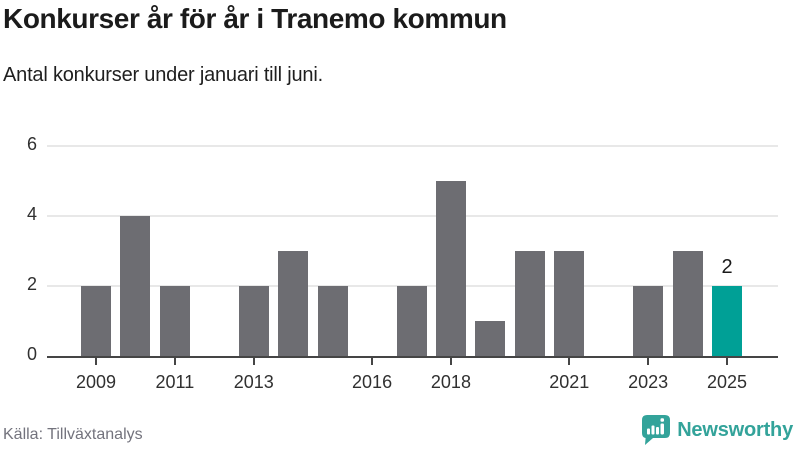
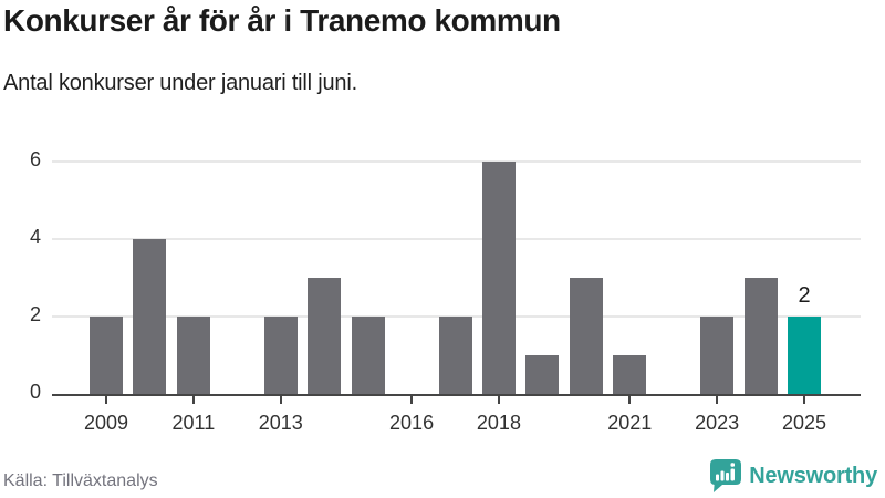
2018: 5 -> 6
2021: 3 -> 1
